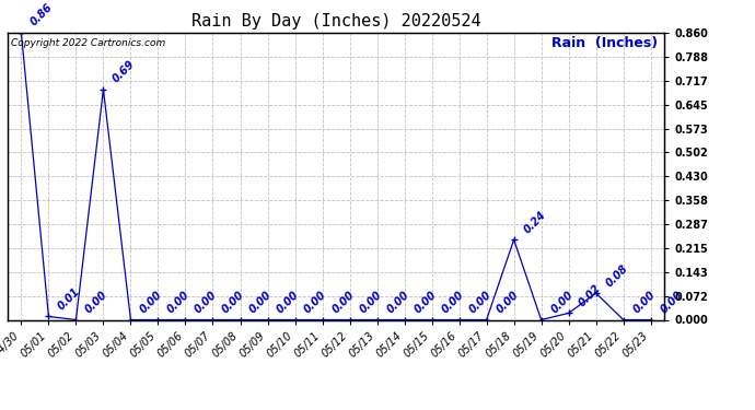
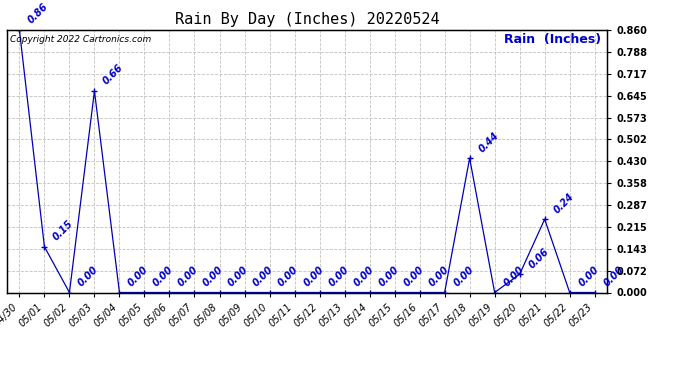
05/01: 0.01 -> 0.15
05/03: 0.69 -> 0.66
05/18: 0.24 -> 0.44
05/20: 0.02 -> 0.06
05/21: 0.08 -> 0.24
